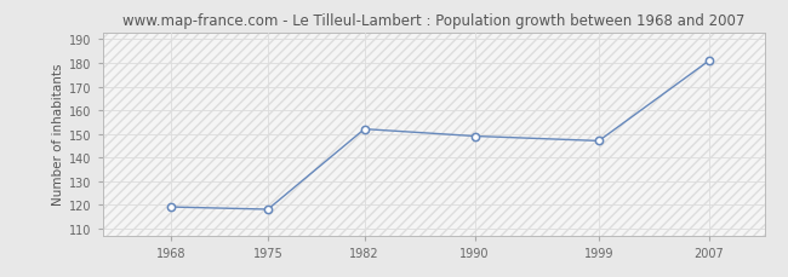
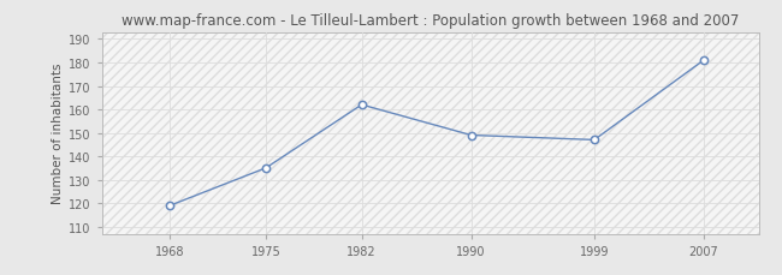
1975: 118 -> 135
1982: 152 -> 162
